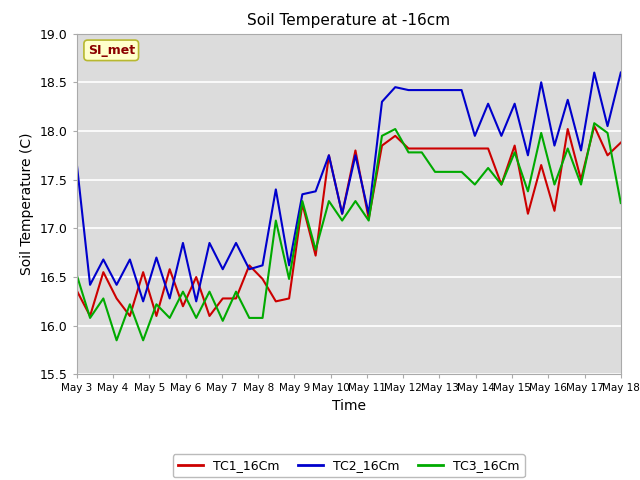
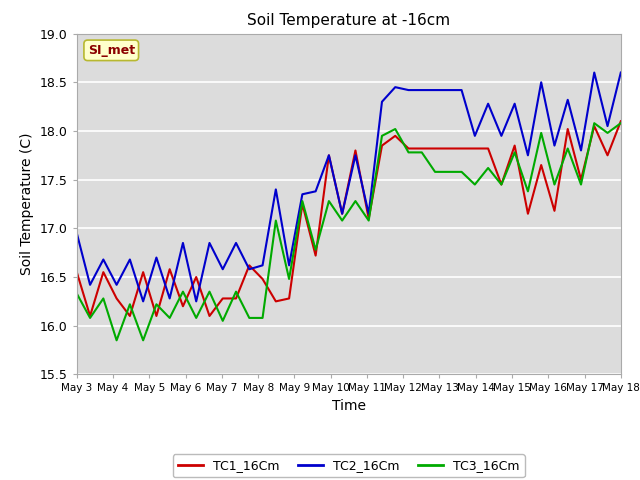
TC1_16Cm/May 3: 16.36 -> 16.55
TC2_16Cm/May 3: 17.66 -> 16.95
TC3_16Cm/May 3: 16.52 -> 16.33
TC1_16Cm/May 18: 17.88 -> 18.10
TC3_16Cm/May 18: 17.26 -> 18.08
